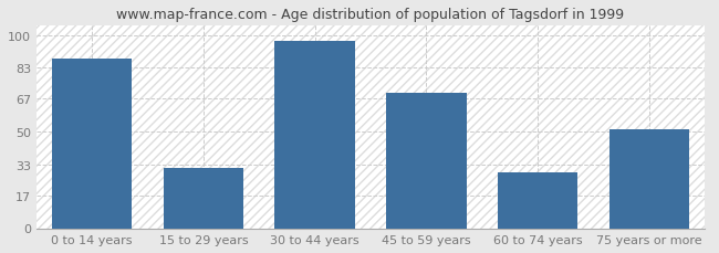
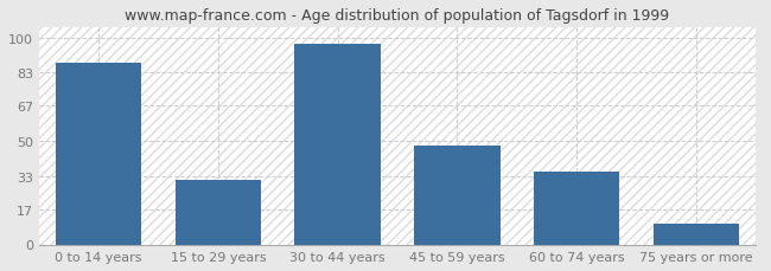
45 to 59 years: 70 -> 48
60 to 74 years: 29 -> 35
75 years or more: 51 -> 10
